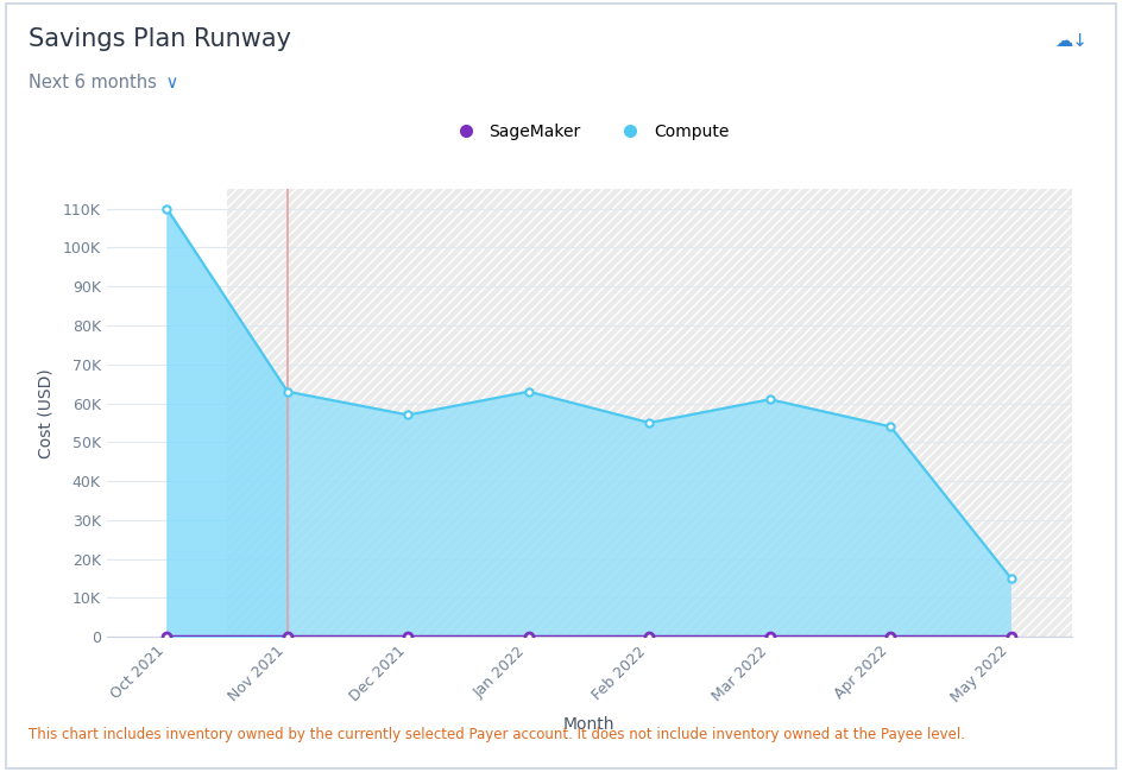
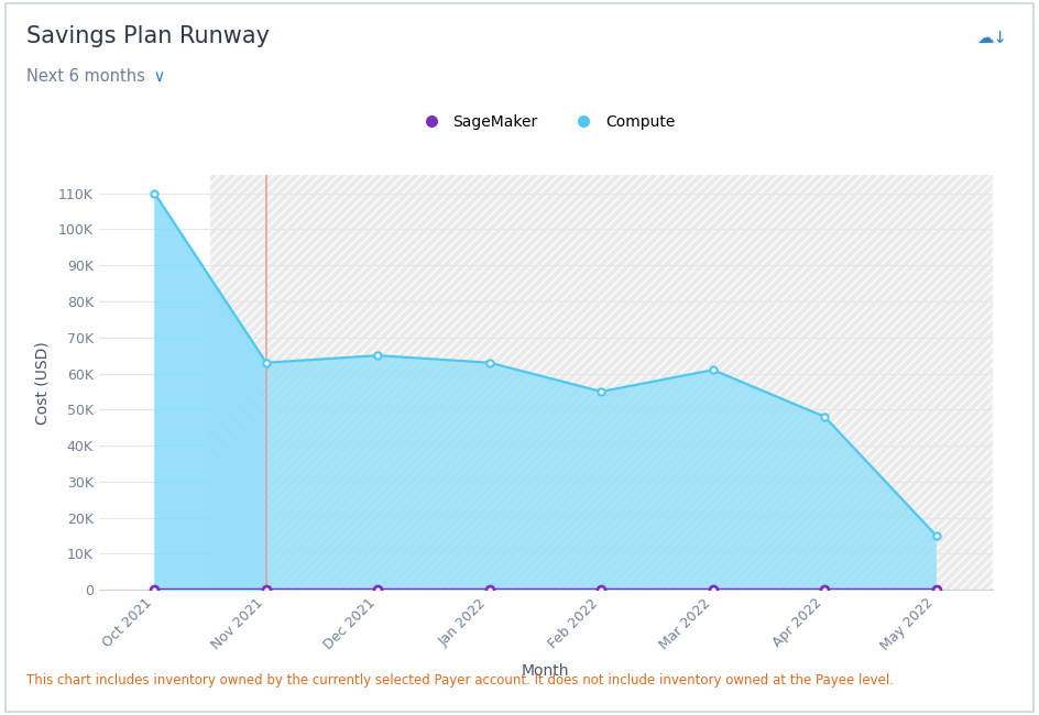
Compute/Dec 2021: 57K -> 65K
Compute/Apr 2022: 54K -> 48K
